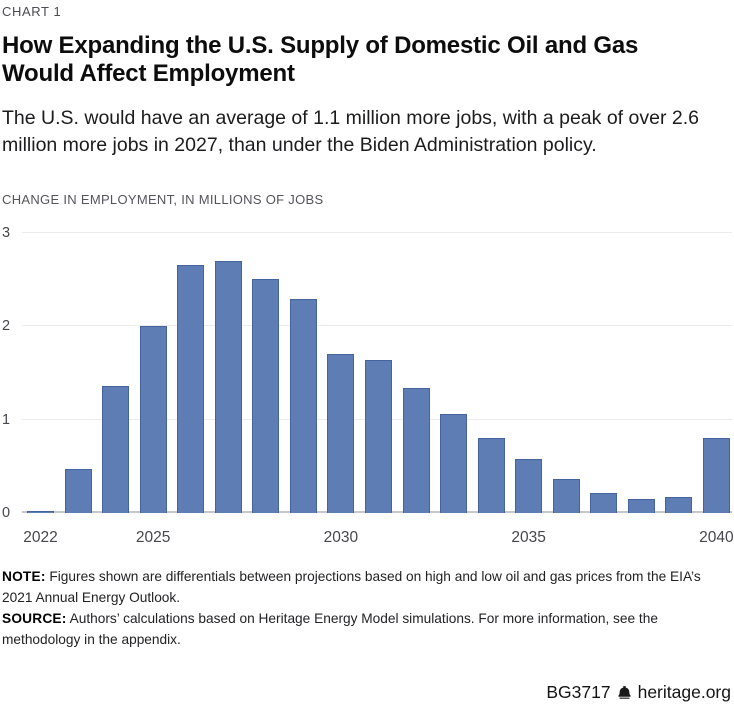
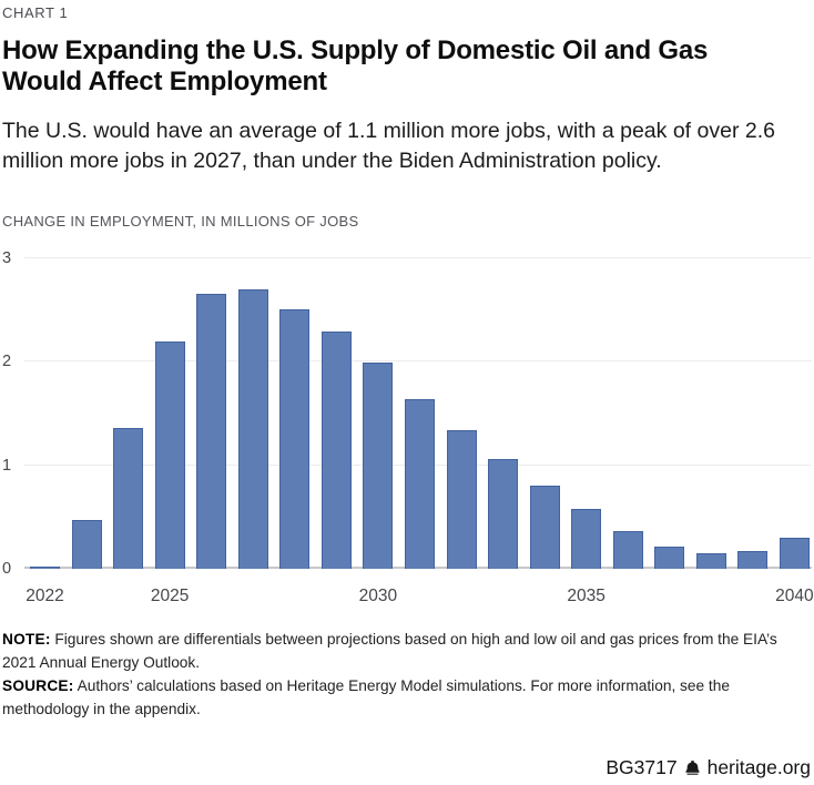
2025: 2.0 -> 2.2
2030: 1.7 -> 2.0
2040: 0.8 -> 0.3
